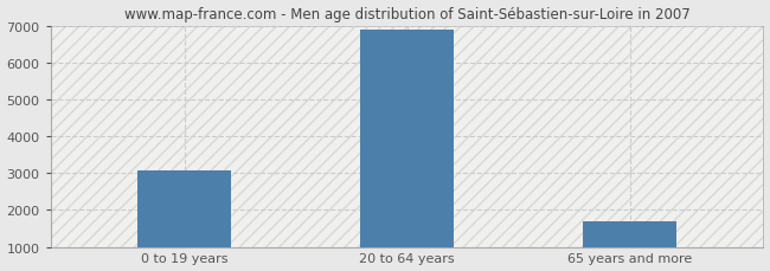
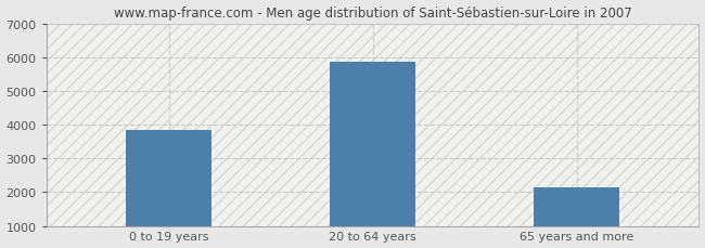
0 to 19 years: 3080 -> 3850
20 to 64 years: 6880 -> 5850
65 years and more: 1680 -> 2150
